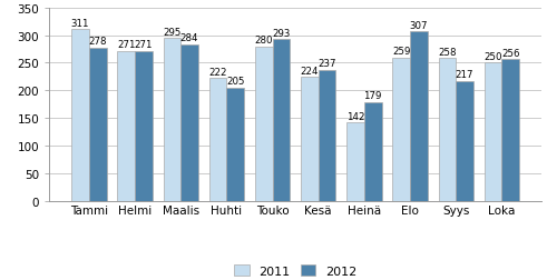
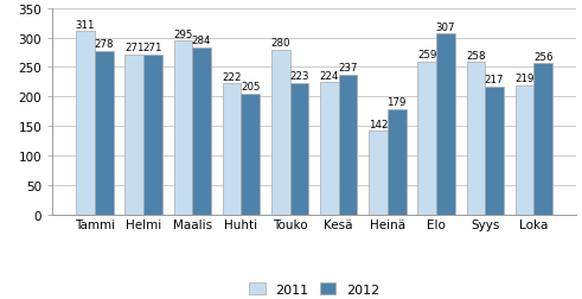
2012/Touko: 293 -> 223
2011/Loka: 250 -> 219
